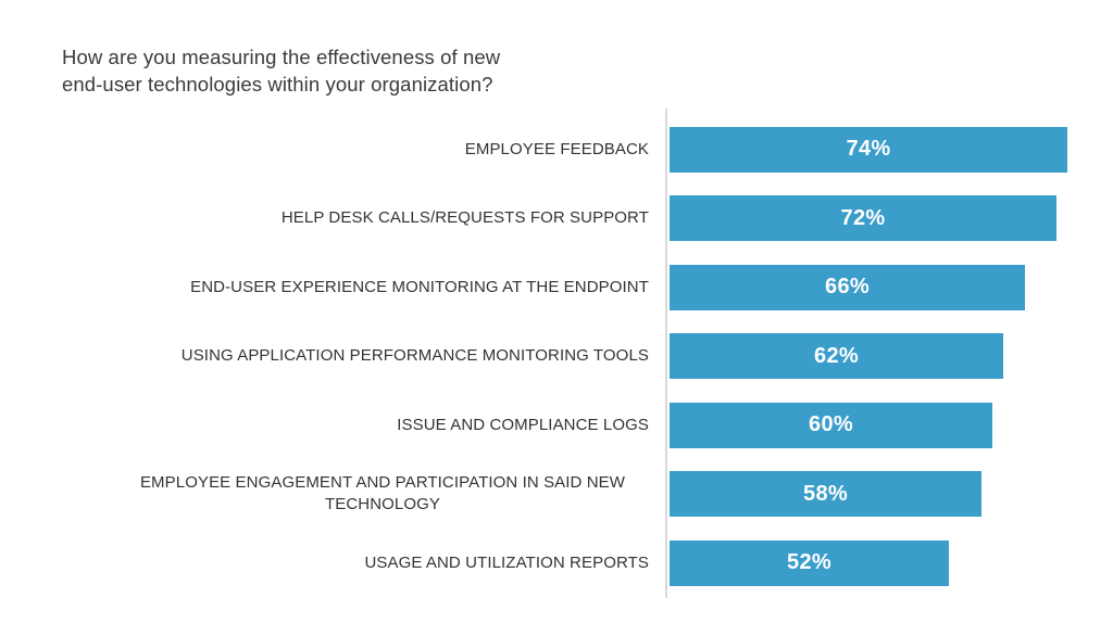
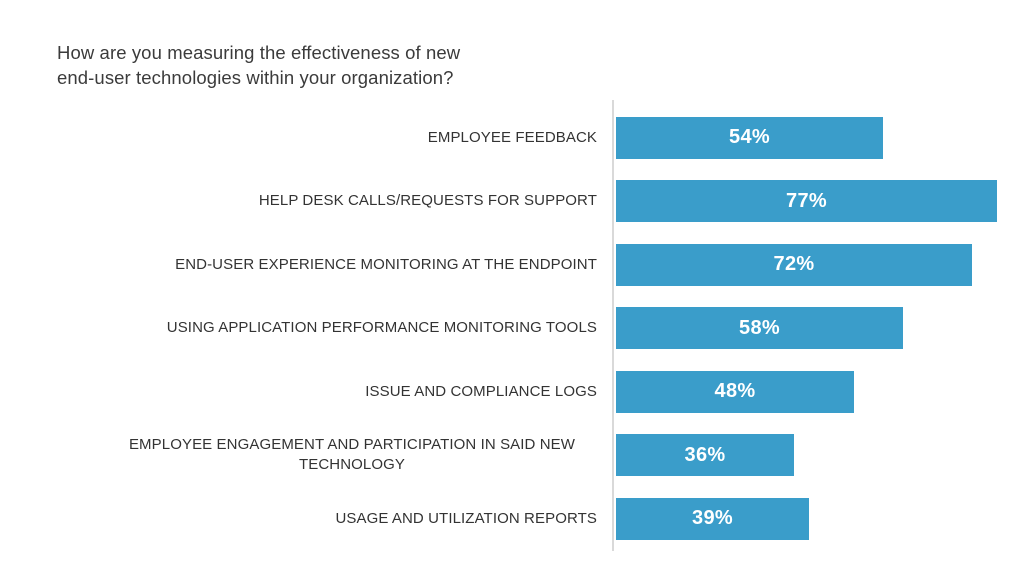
EMPLOYEE FEEDBACK: 74% -> 54%
HELP DESK CALLS/REQUESTS FOR SUPPORT: 72% -> 77%
END-USER EXPERIENCE MONITORING AT THE ENDPOINT: 66% -> 72%
USING APPLICATION PERFORMANCE MONITORING TOOLS: 62% -> 58%
ISSUE AND COMPLIANCE LOGS: 60% -> 48%
EMPLOYEE ENGAGEMENT AND PARTICIPATION IN SAID NEW TECHNOLOGY: 58% -> 36%
USAGE AND UTILIZATION REPORTS: 52% -> 39%
